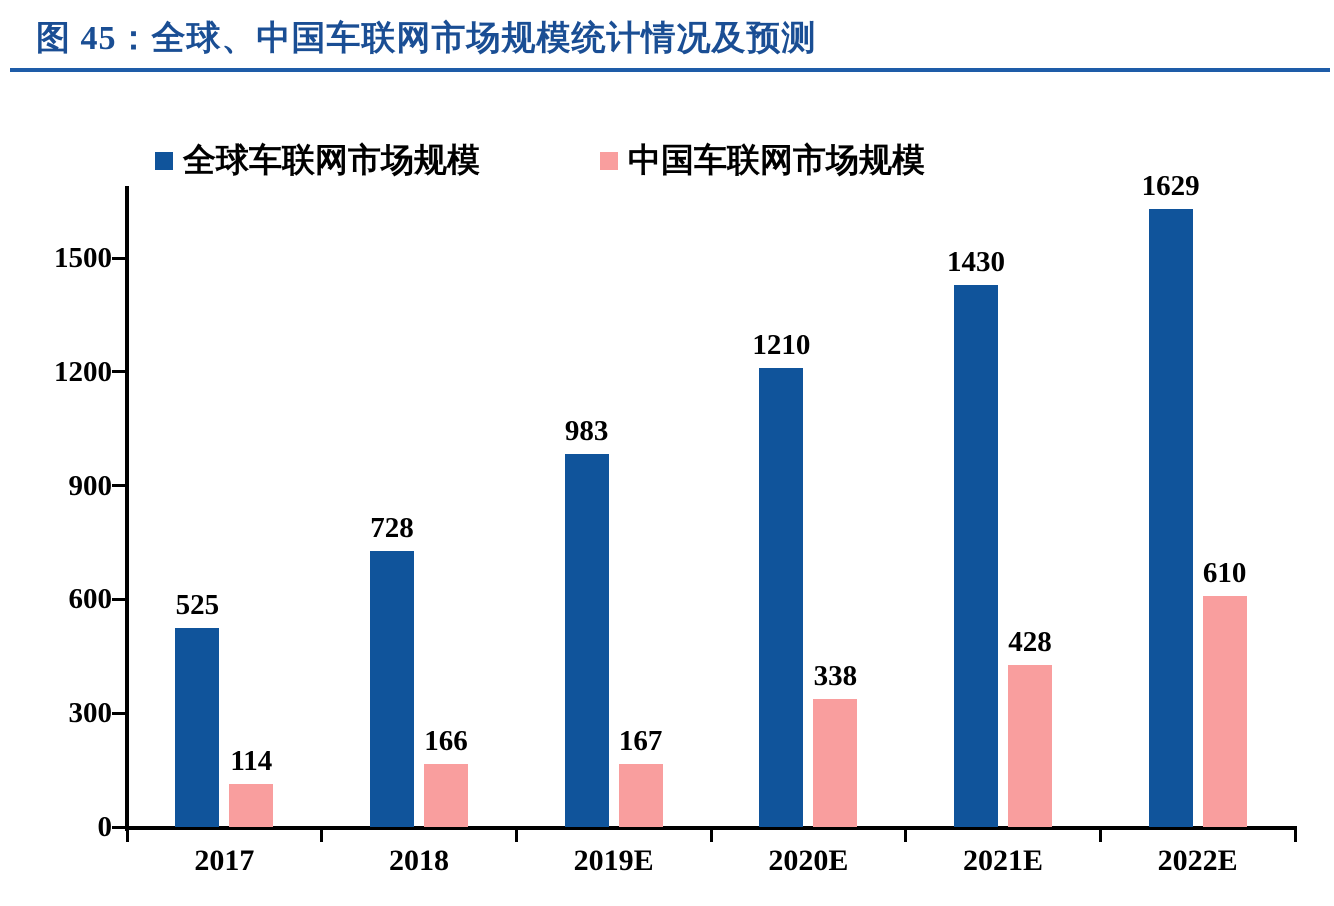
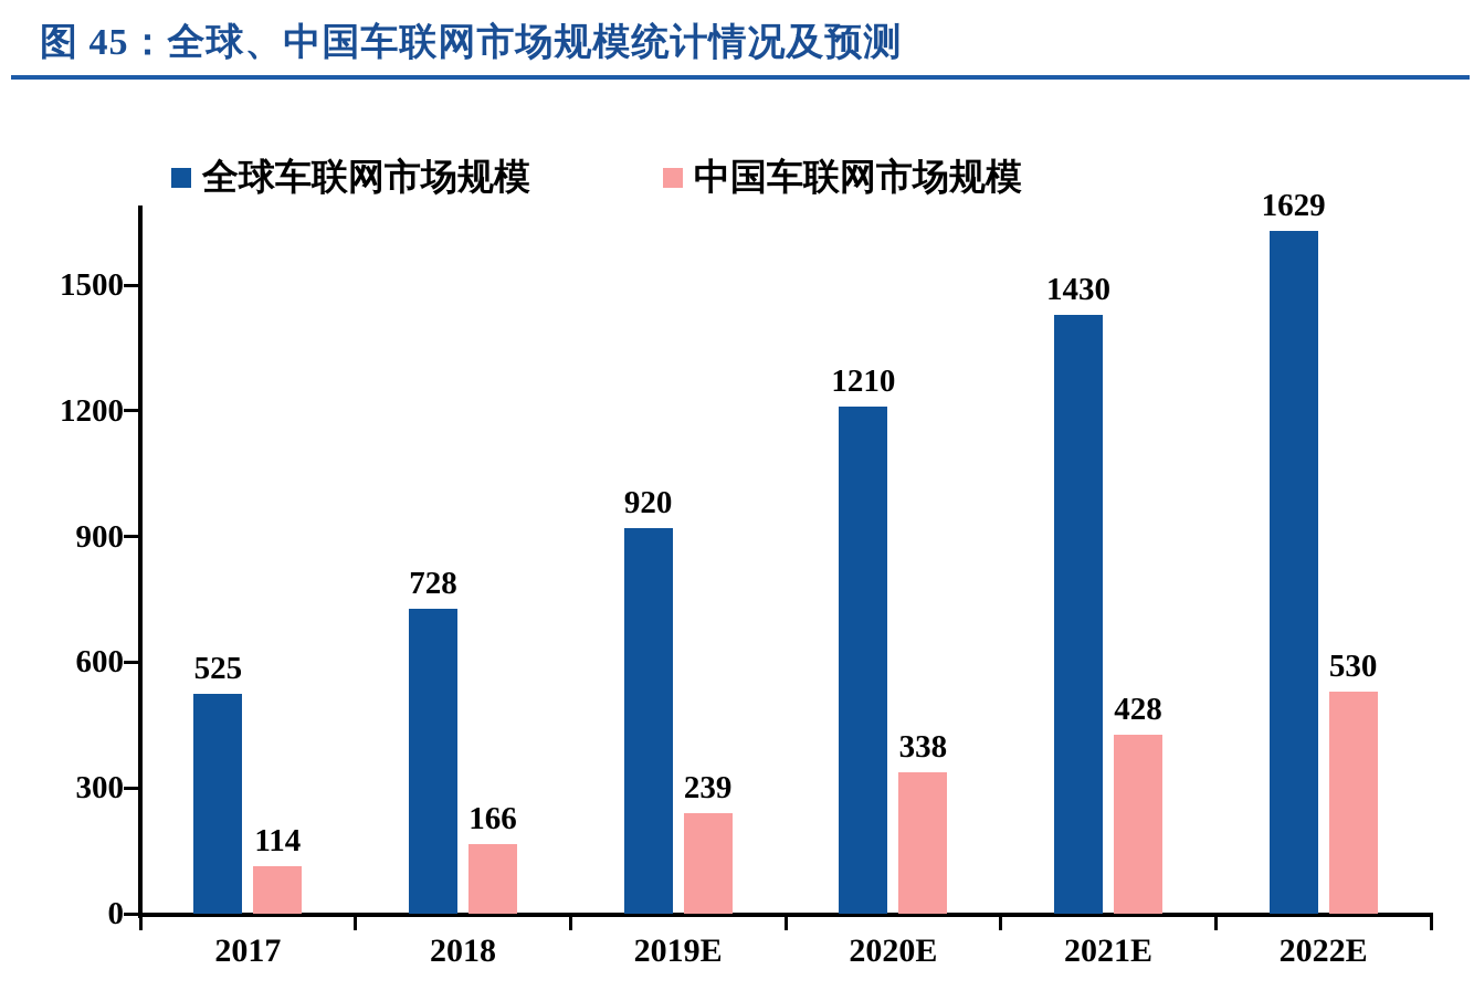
全球车联网市场规模/2019E: 983 -> 920
中国车联网市场规模/2019E: 167 -> 239
中国车联网市场规模/2022E: 610 -> 530
